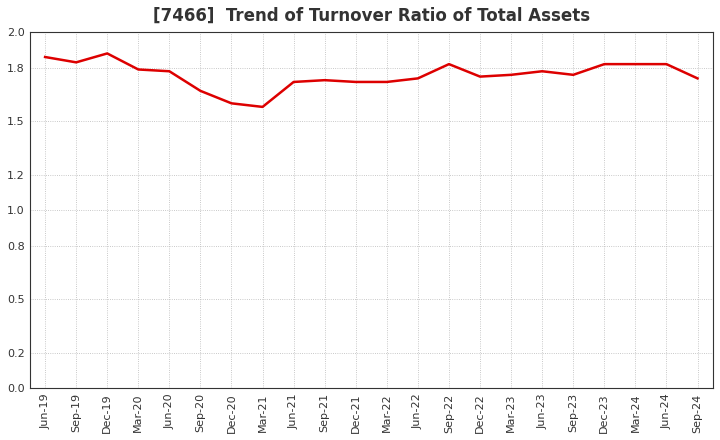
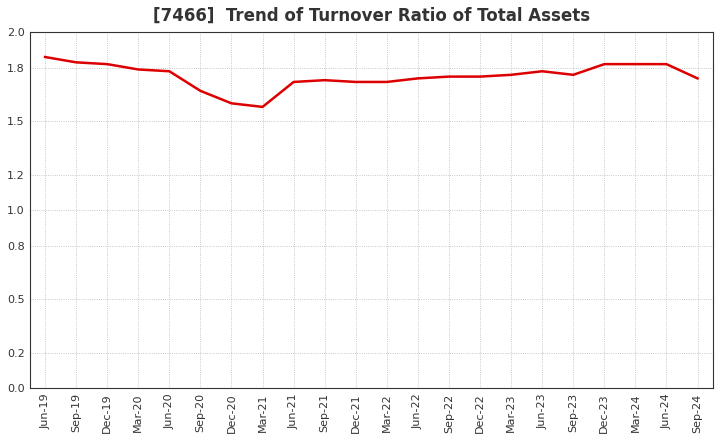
Dec-19: 1.88 -> 1.82
Sep-22: 1.82 -> 1.75
